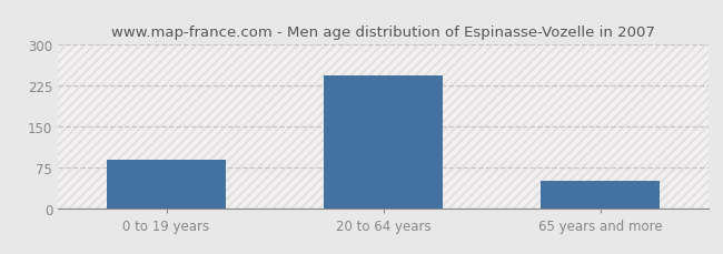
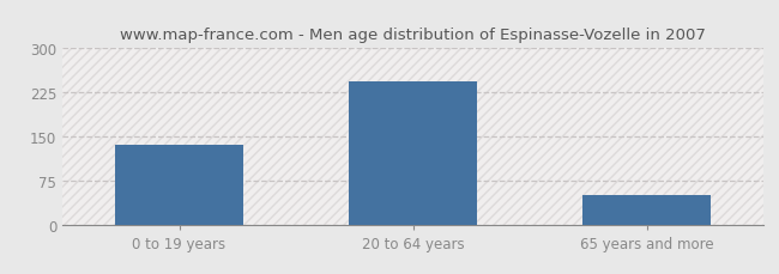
0 to 19 years: 88 -> 135
